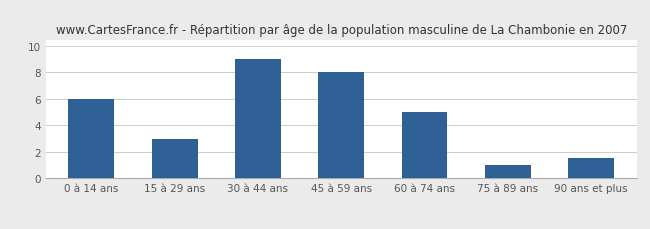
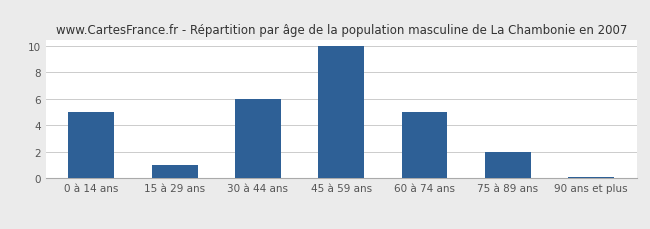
0 à 14 ans: 6.0 -> 5.0
15 à 29 ans: 3.0 -> 1.0
30 à 44 ans: 9.0 -> 6.0
45 à 59 ans: 8.0 -> 10.0
75 à 89 ans: 1.0 -> 2.0
90 ans et plus: 1.5 -> 0.1
